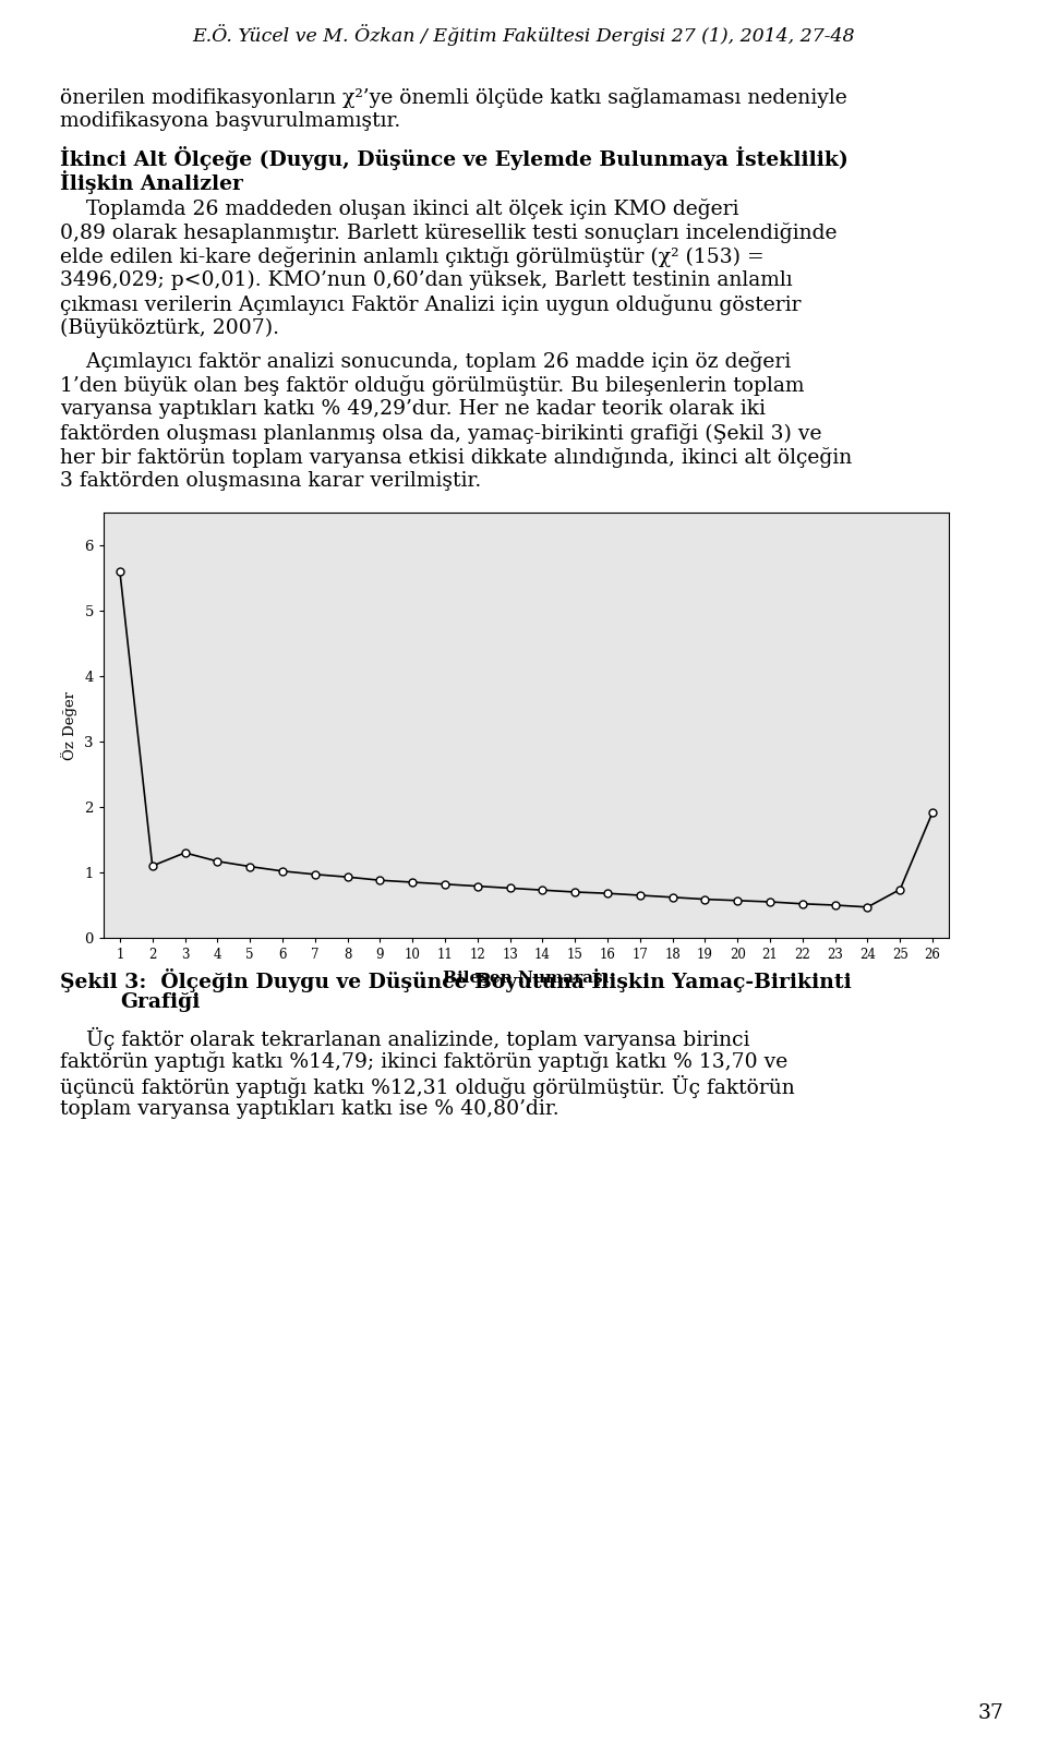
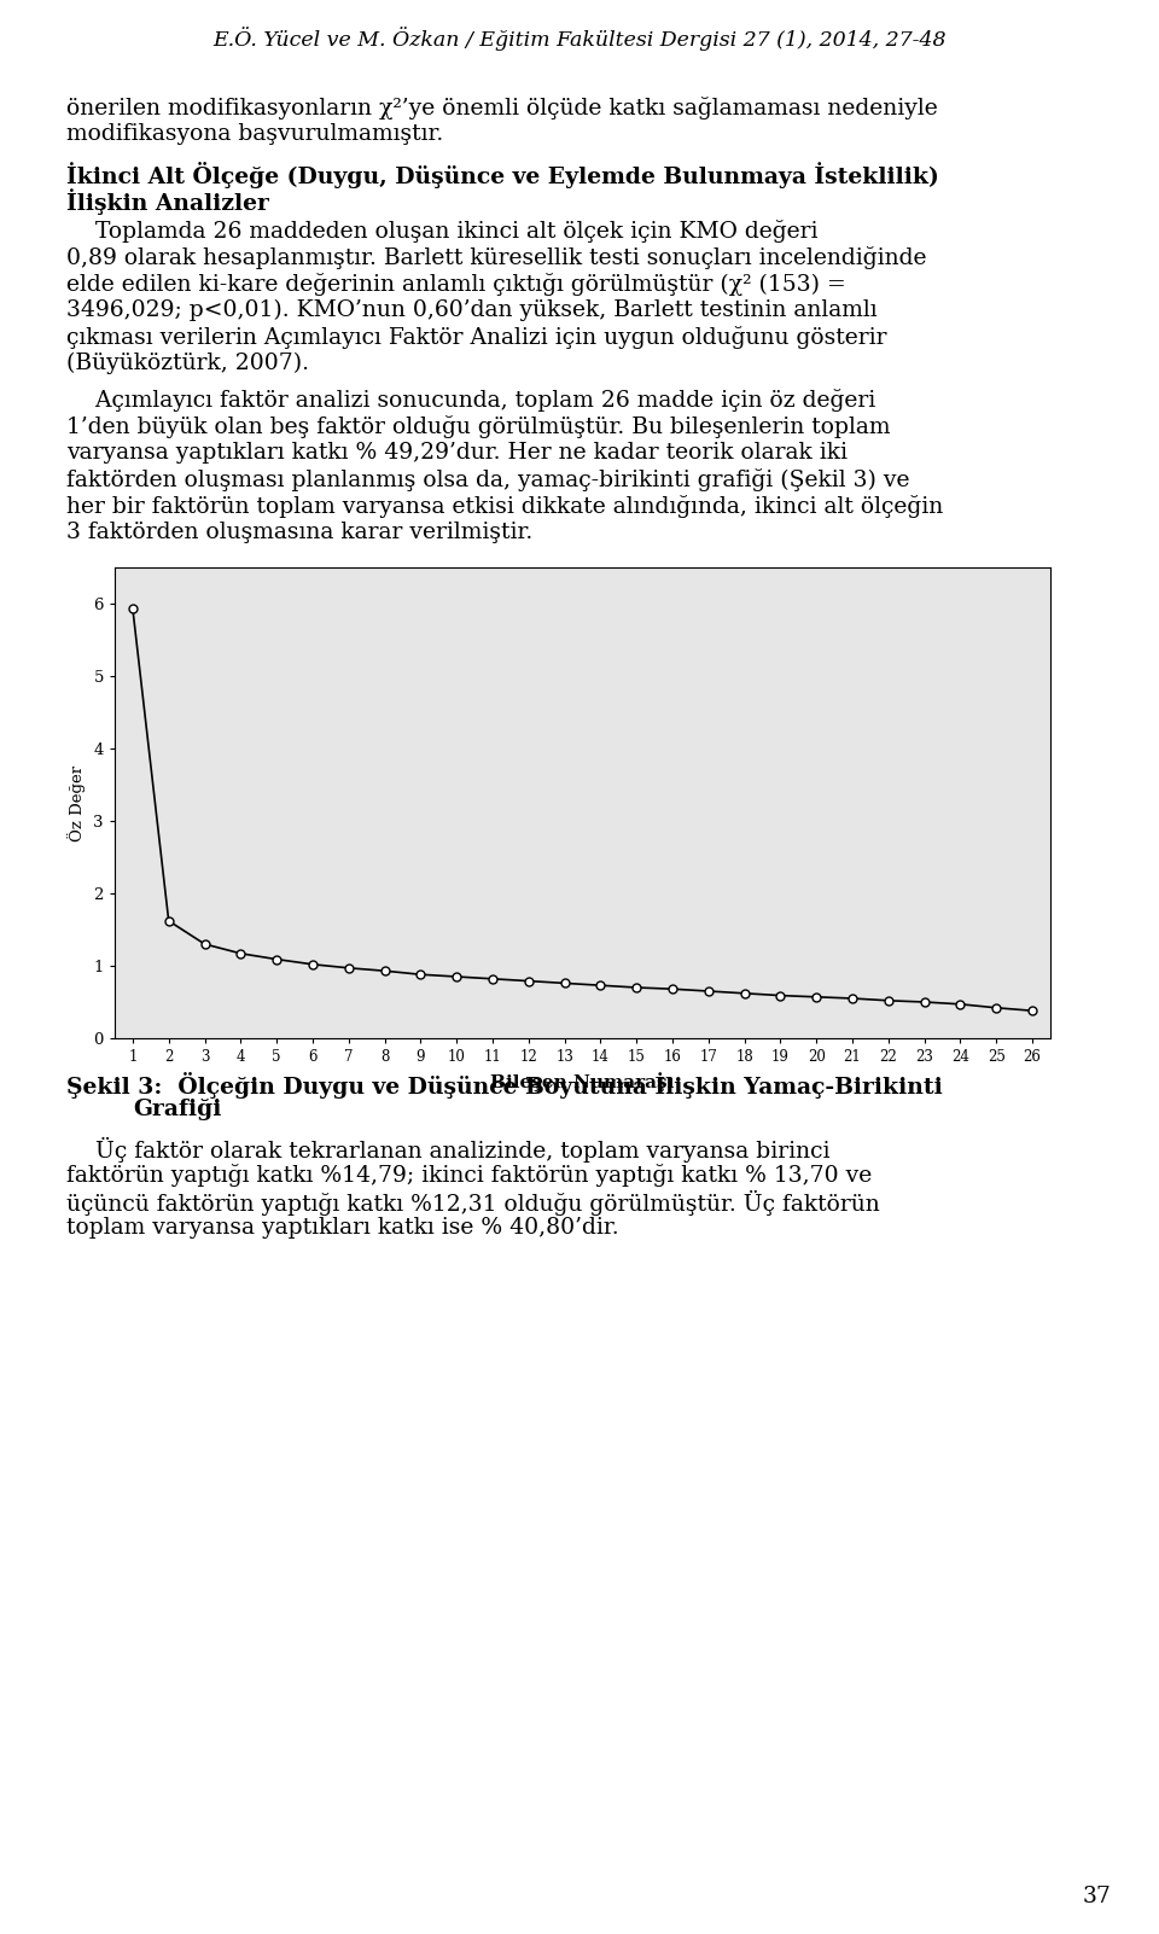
1: 5.60 -> 5.93
2: 1.10 -> 1.62
25: 0.74 -> 0.42
26: 1.92 -> 0.38
